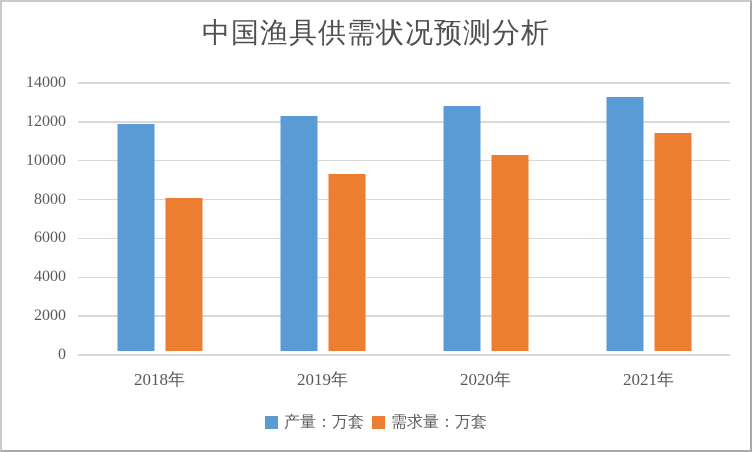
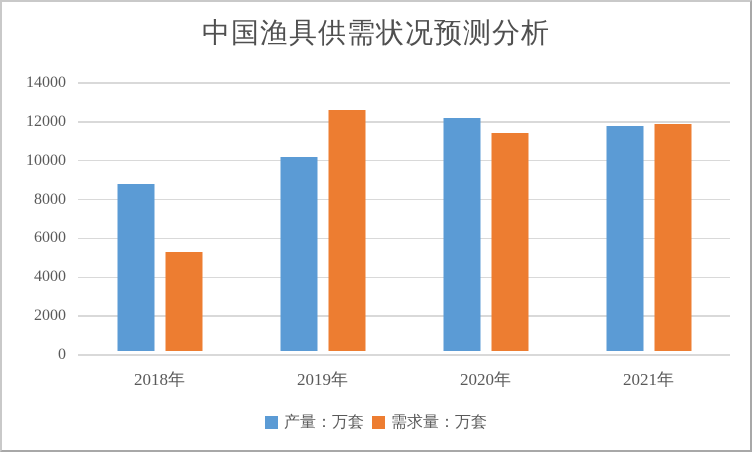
产量：万套/2018年: 11700 -> 8600
需求量：万套/2018年: 7900 -> 5100
产量：万套/2019年: 12100 -> 10000
需求量：万套/2019年: 9100 -> 12400
产量：万套/2020年: 12600 -> 12000
需求量：万套/2020年: 10100 -> 11200
产量：万套/2021年: 13100 -> 11600
需求量：万套/2021年: 11200 -> 11700
